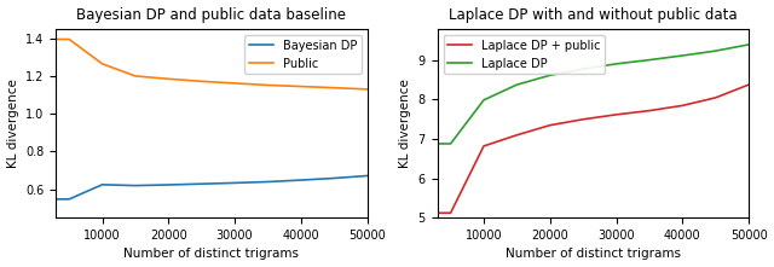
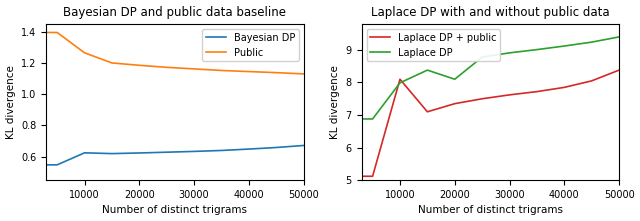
Laplace DP with and without public data/Laplace DP + public/10000: 6.82 -> 8.10
Laplace DP with and without public data/Laplace DP/20000: 8.62 -> 8.10
